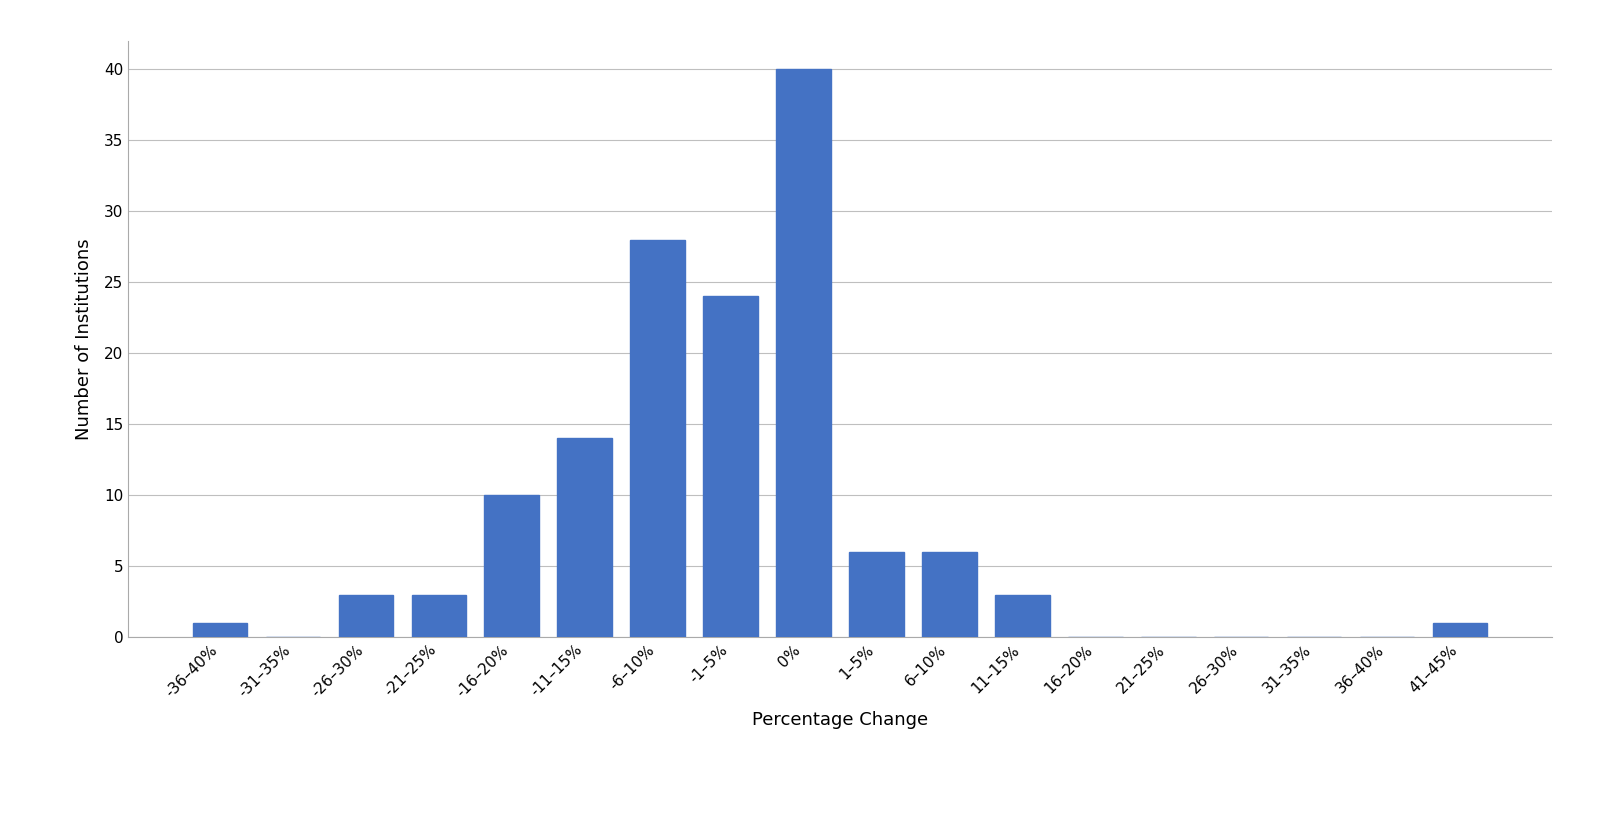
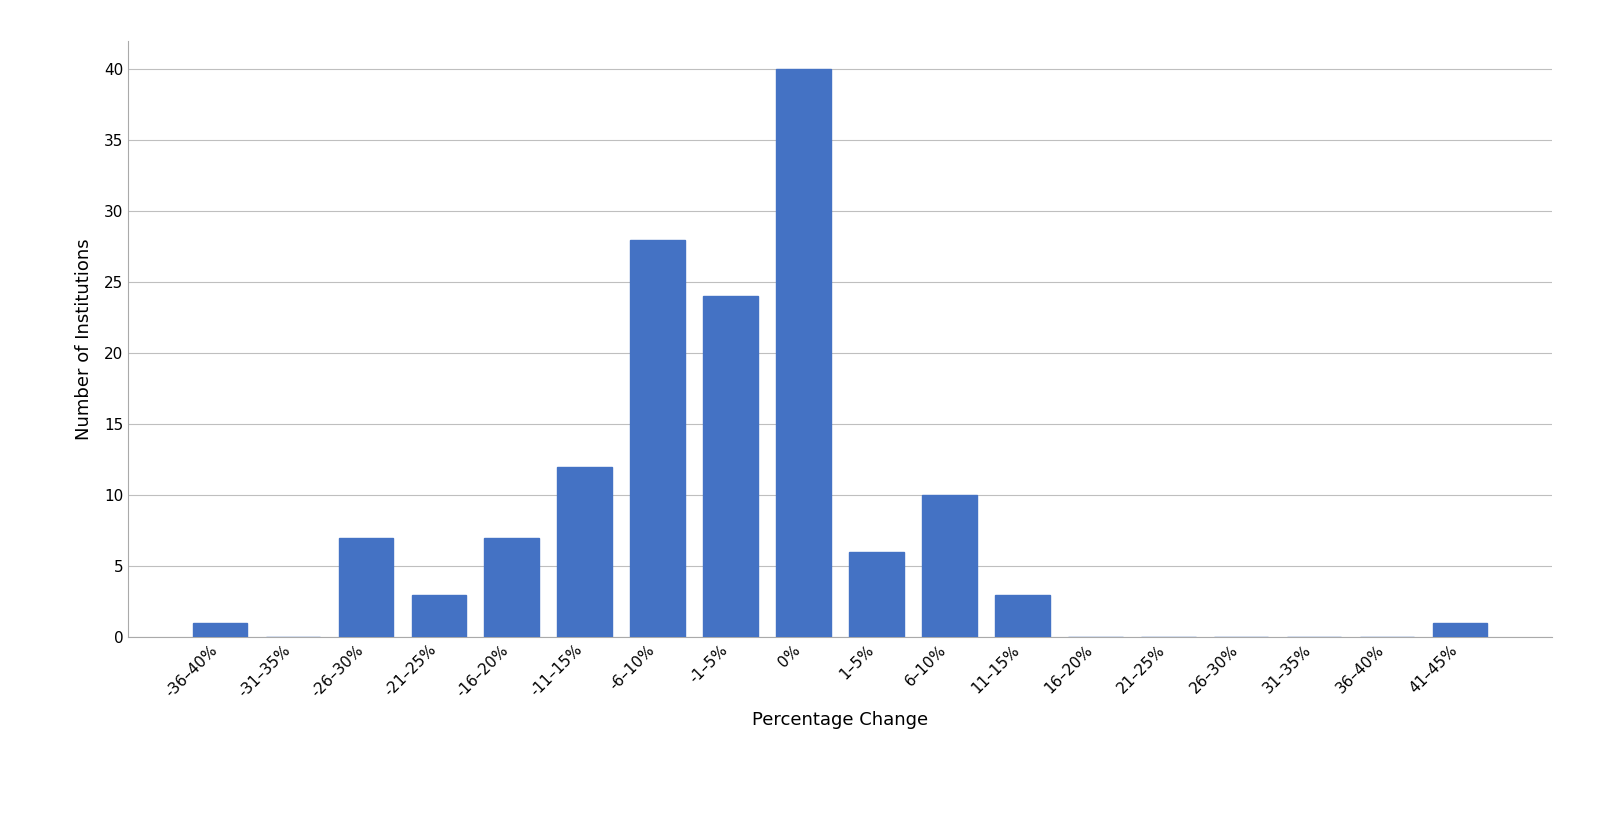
-26–30%: 3 -> 7
-16–20%: 10 -> 7
-11–15%: 14 -> 12
6–10%: 6 -> 10
